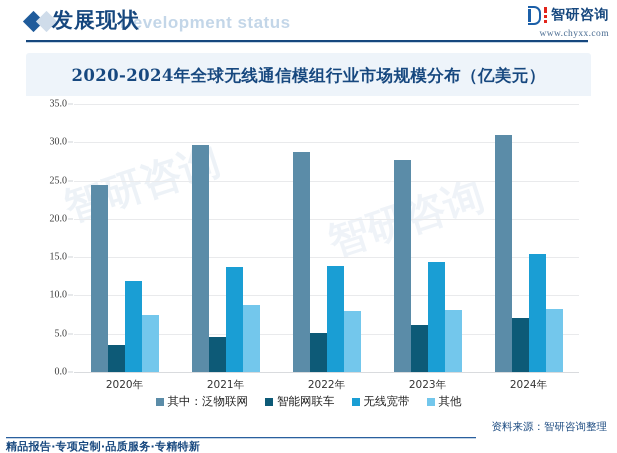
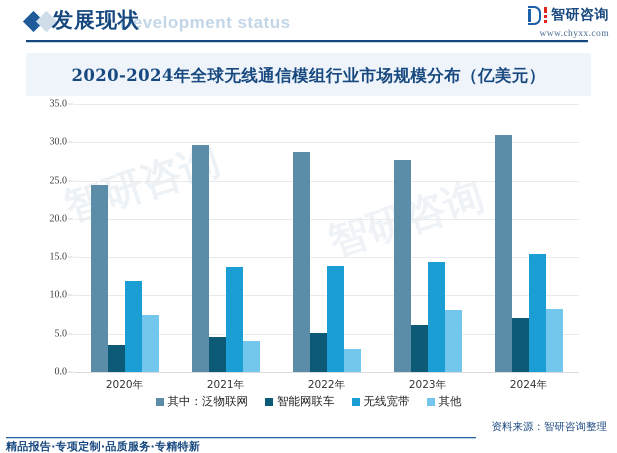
其他/2021年: 9 -> 4
其他/2022年: 8 -> 3
